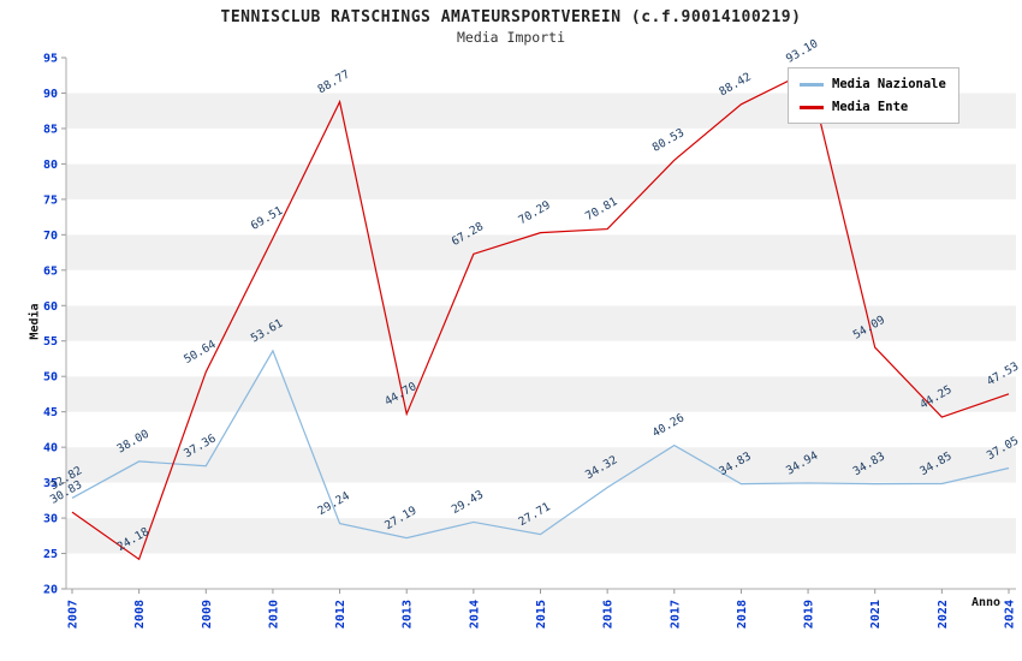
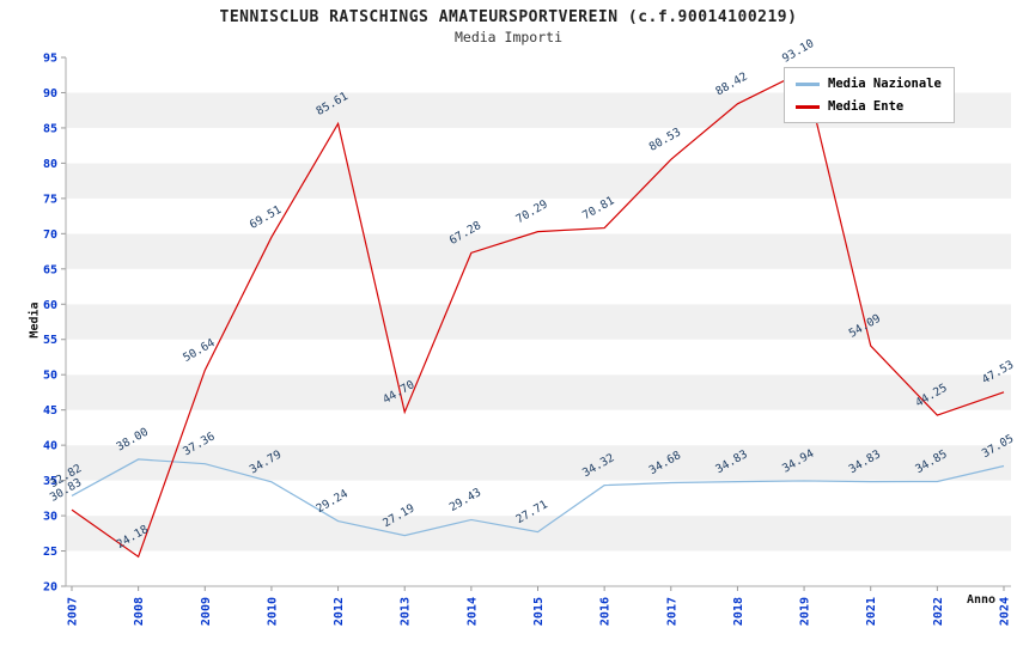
Media Nazionale/2010: 53.61 -> 34.79
Media Ente/2012: 88.77 -> 85.61
Media Nazionale/2017: 40.26 -> 34.68
